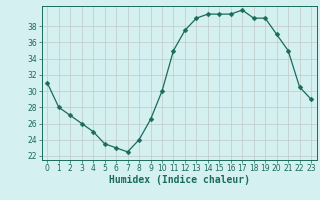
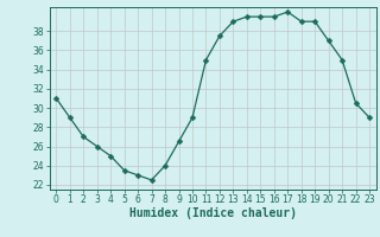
1: 28.0 -> 29.0
10: 30.0 -> 29.0
